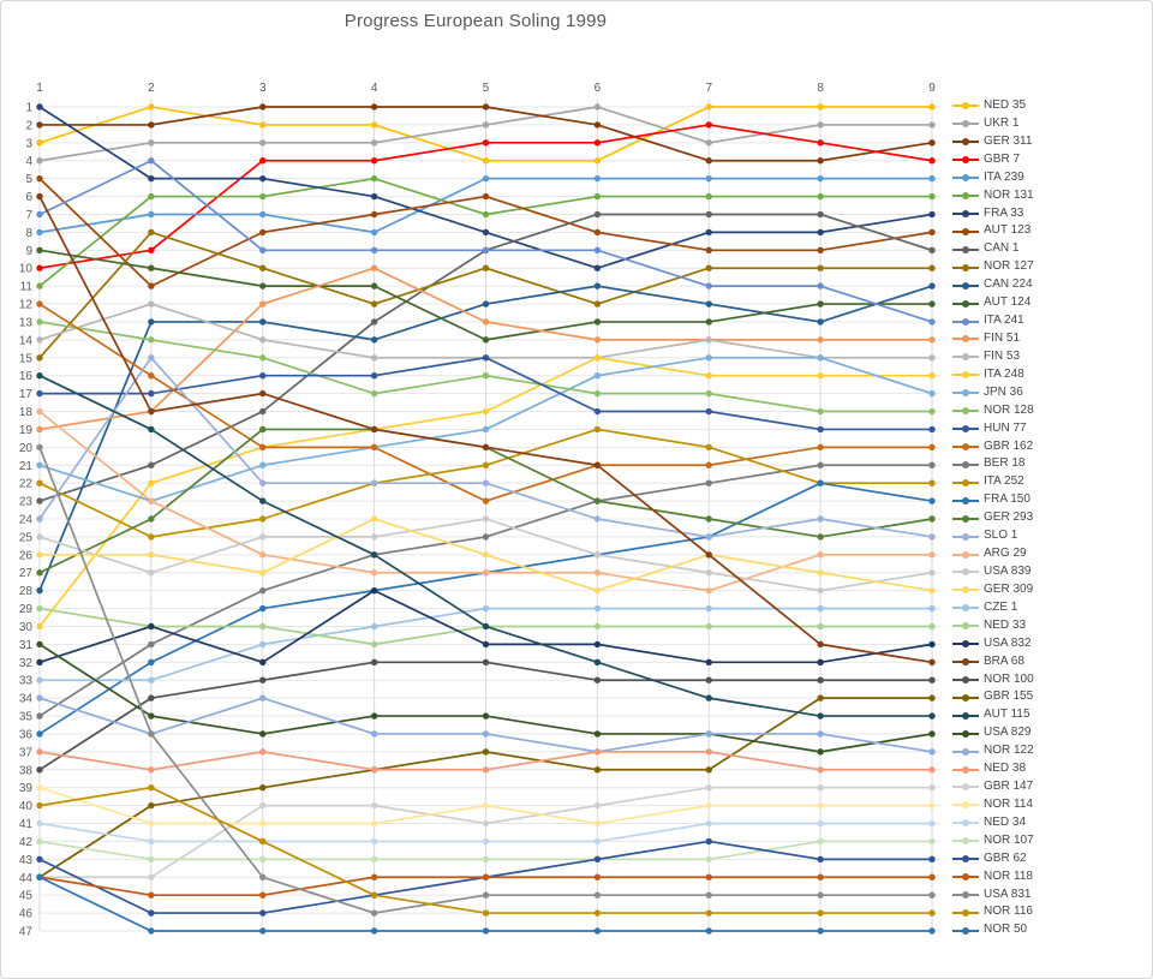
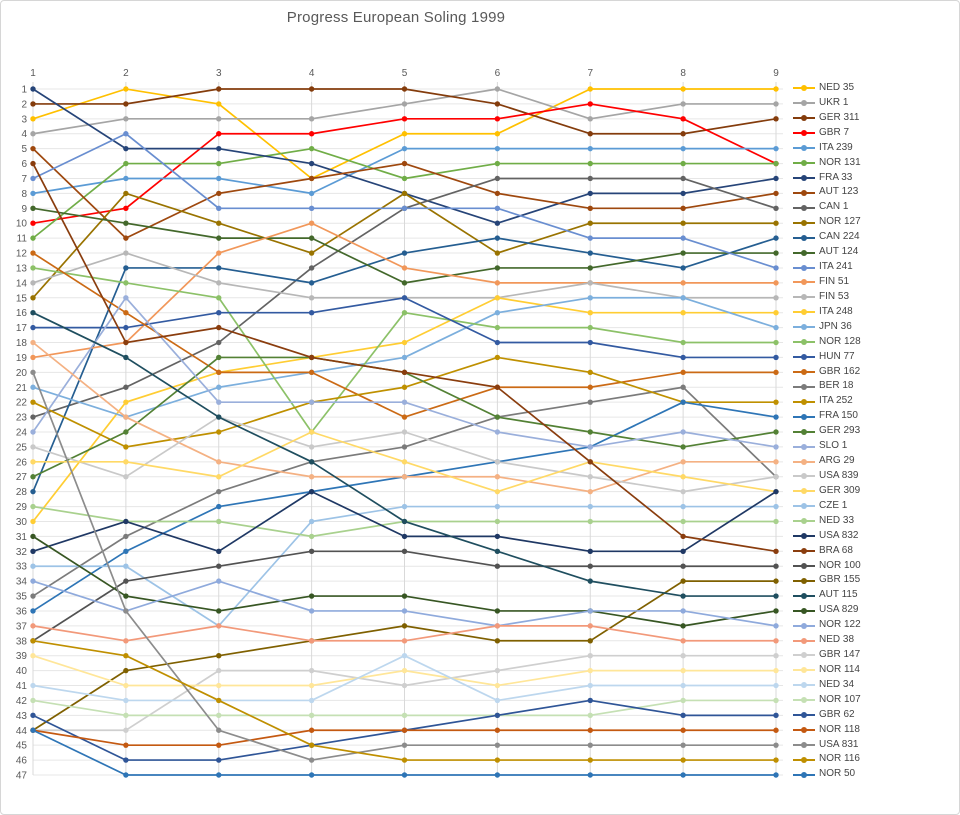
NOR 116/1: 40 -> 38
USA 839/3: 25 -> 23
CZE 1/3: 31 -> 37
NED 35/4: 2 -> 7
NOR 128/4: 17 -> 24
NOR 127/5: 10 -> 8
NED 34/5: 42 -> 39
GBR 7/9: 4 -> 6
BER 18/9: 21 -> 27
USA 832/9: 31 -> 28
